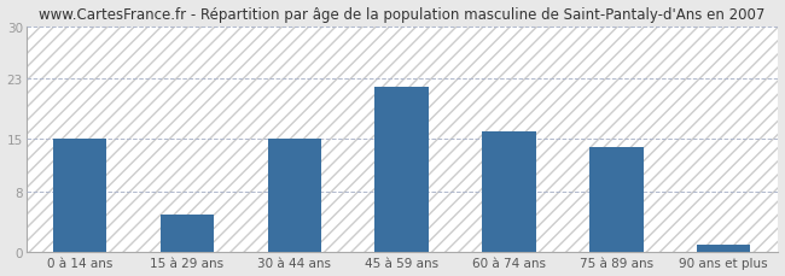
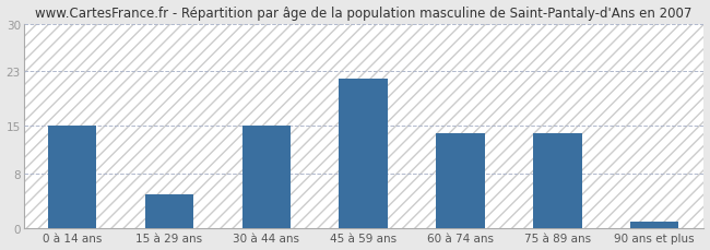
60 à 74 ans: 16 -> 14
